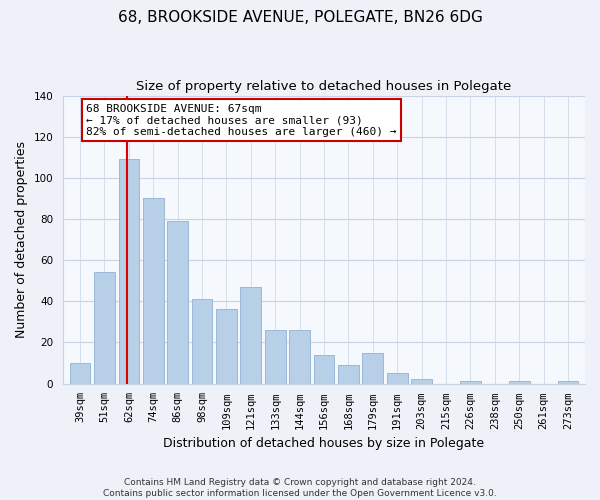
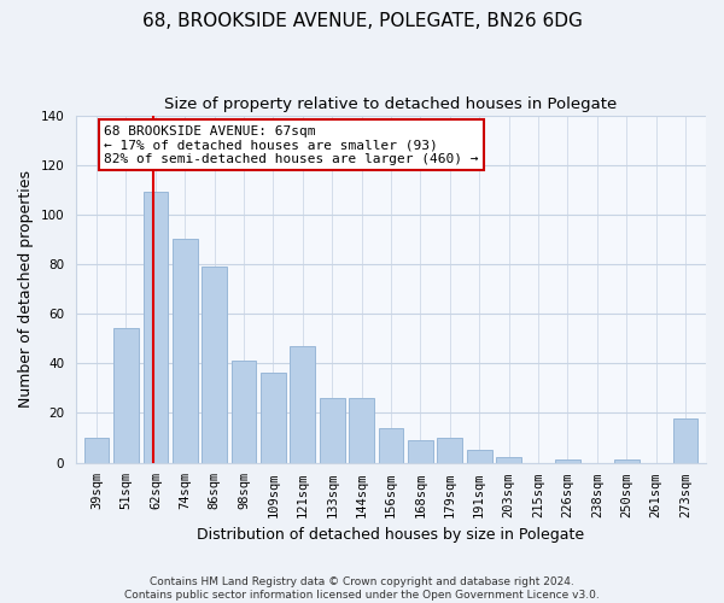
179sqm: 15 -> 10
273sqm: 1 -> 18
